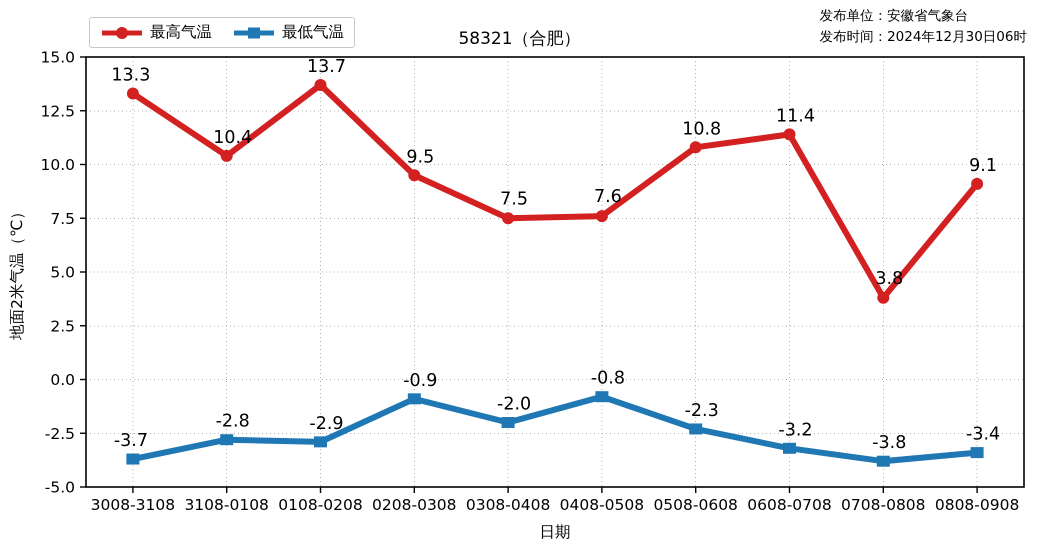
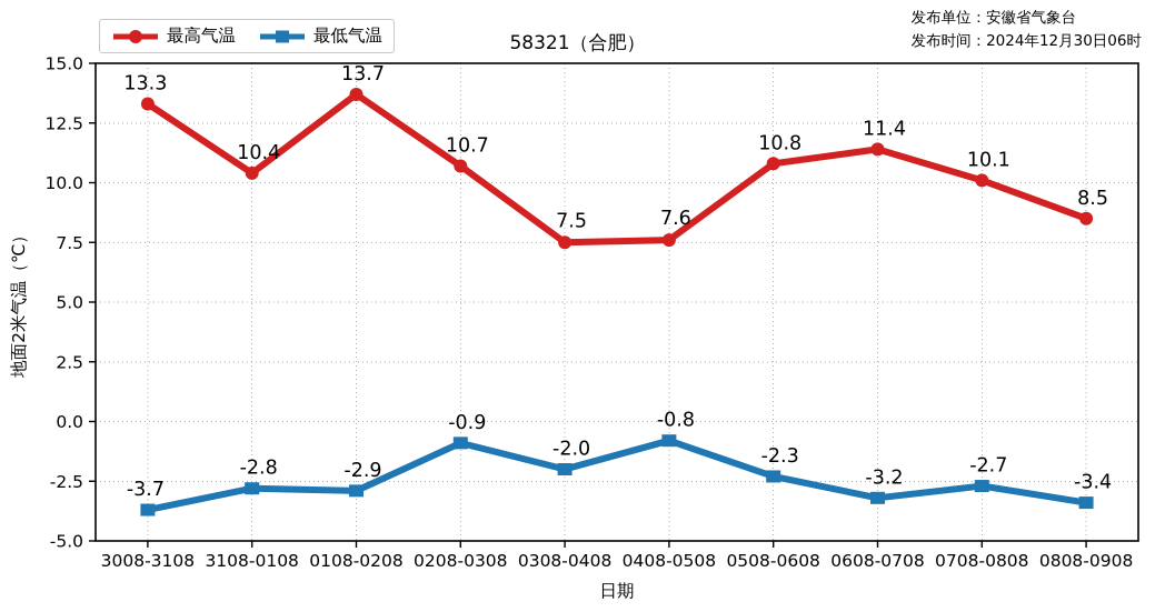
最高气温/0208-0308: 9.5 -> 10.7
最高气温/0708-0808: 3.8 -> 10.1
最低气温/0708-0808: -3.8 -> -2.7
最高气温/0808-0908: 9.1 -> 8.5
